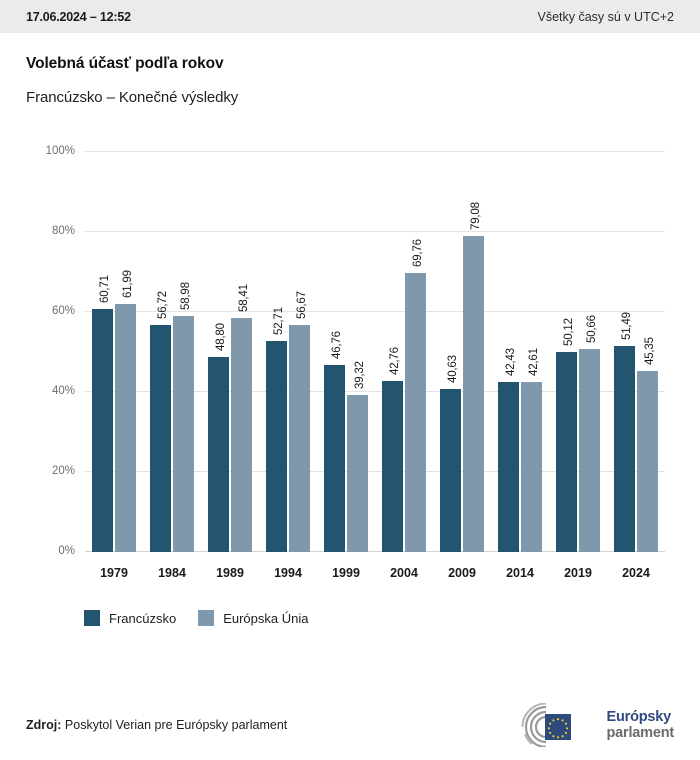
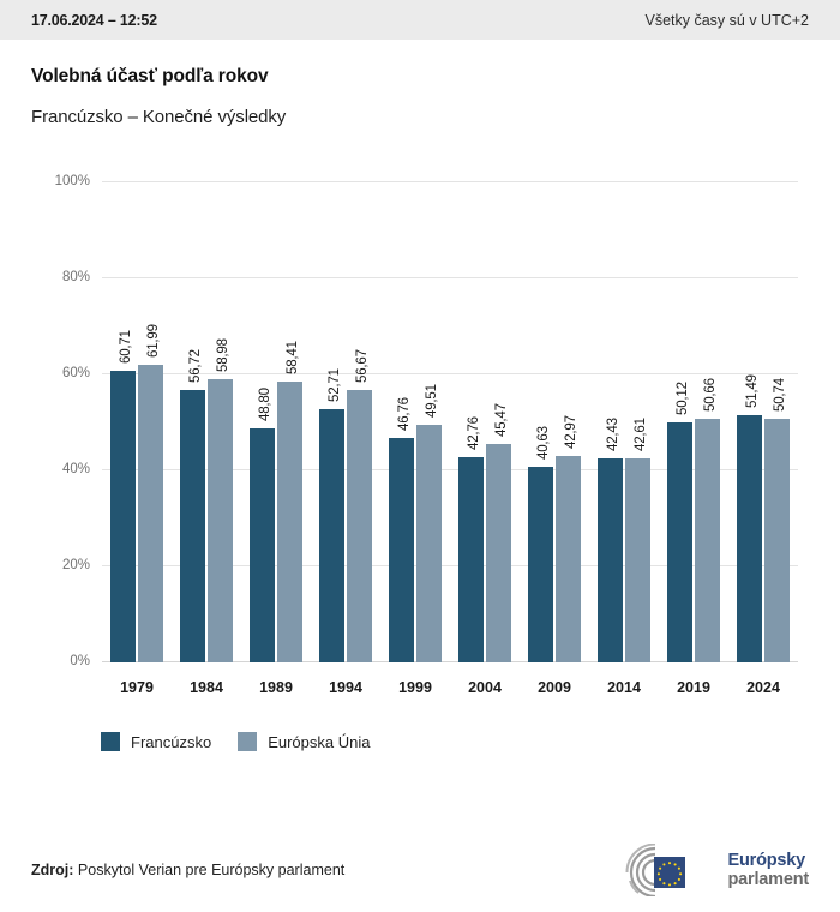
Európska Únia/1999: 39,32 -> 49,51
Európska Únia/2004: 69,76 -> 45,47
Európska Únia/2009: 79,08 -> 42,97
Európska Únia/2024: 45,35 -> 50,74
